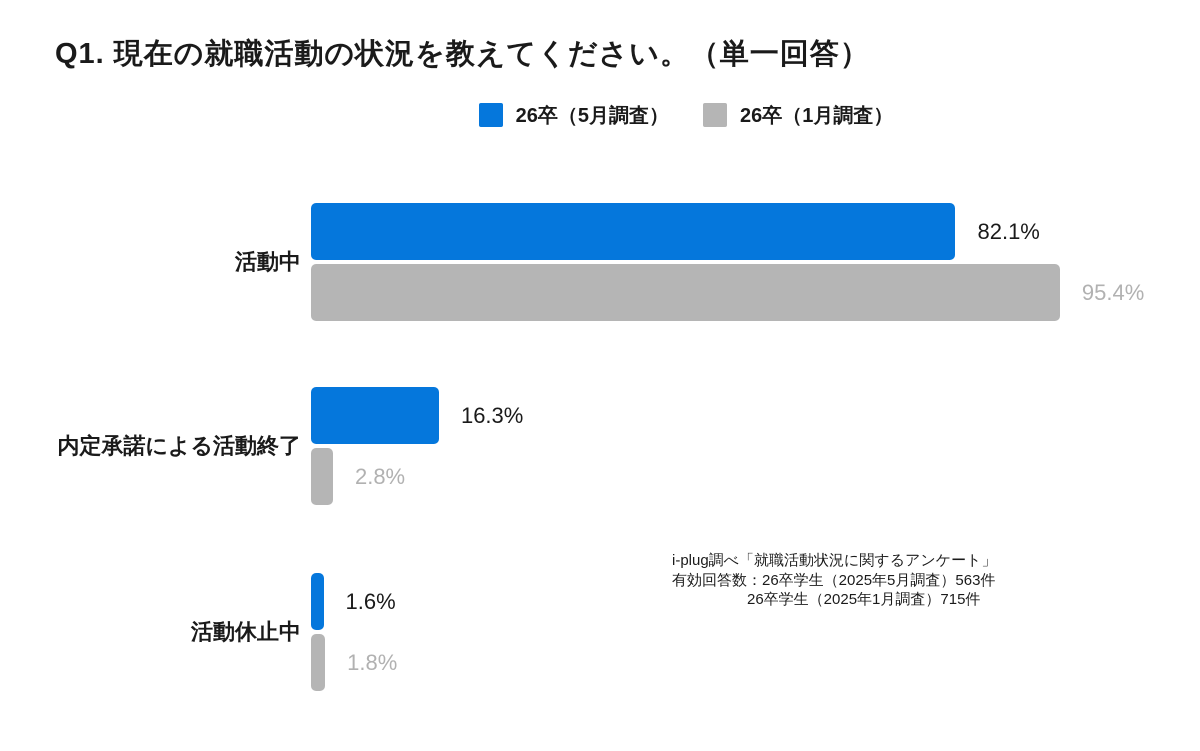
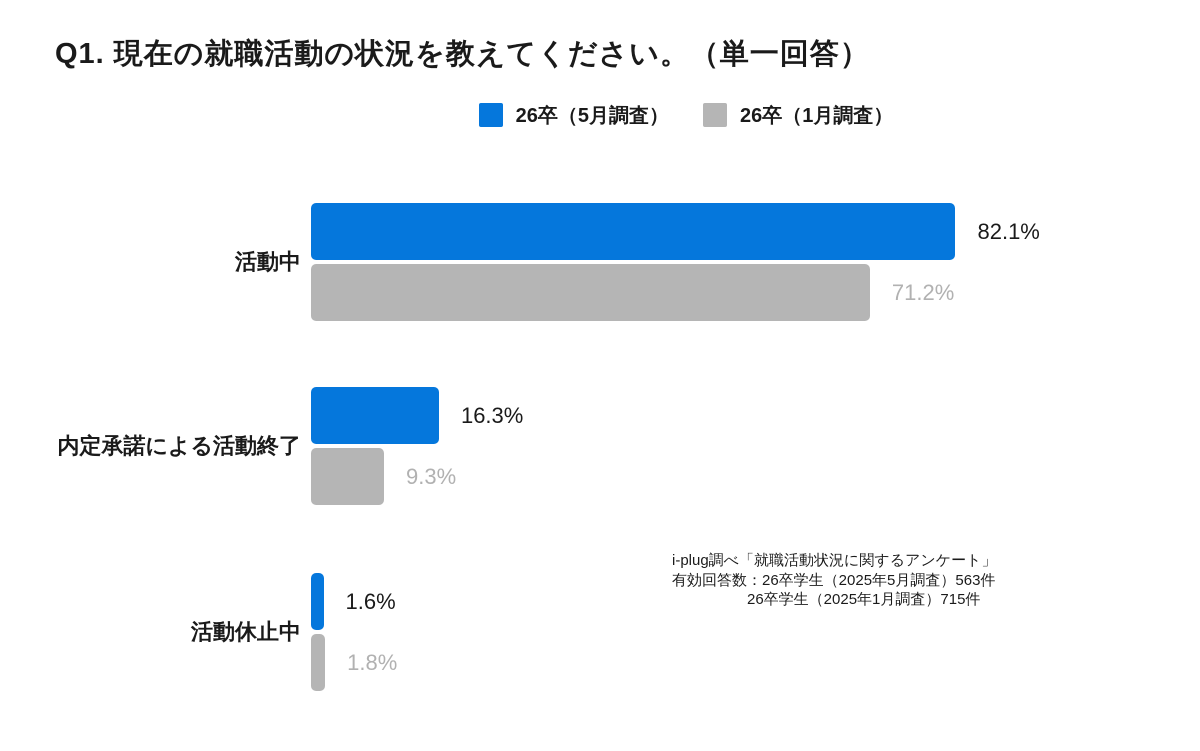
26卒（1月調査）/活動中: 95.4% -> 71.2%
26卒（1月調査）/内定承諾による活動終了: 2.8% -> 9.3%
